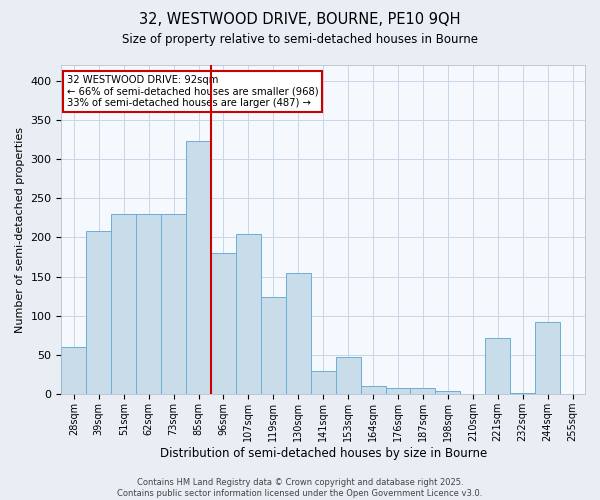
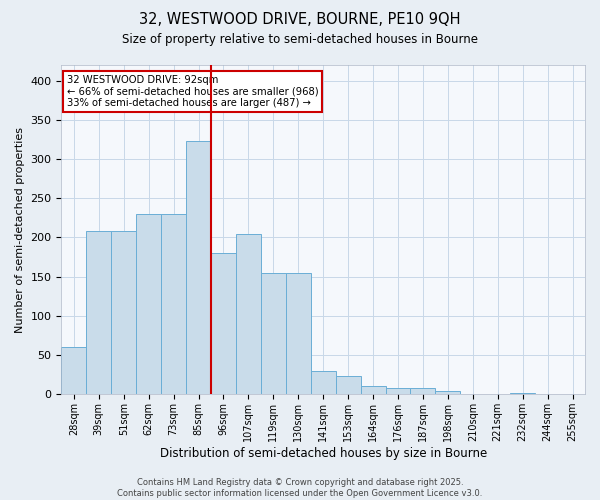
51sqm: 230 -> 208
119sqm: 124 -> 155
153sqm: 48 -> 23
221sqm: 72 -> 1
244sqm: 92 -> 1
